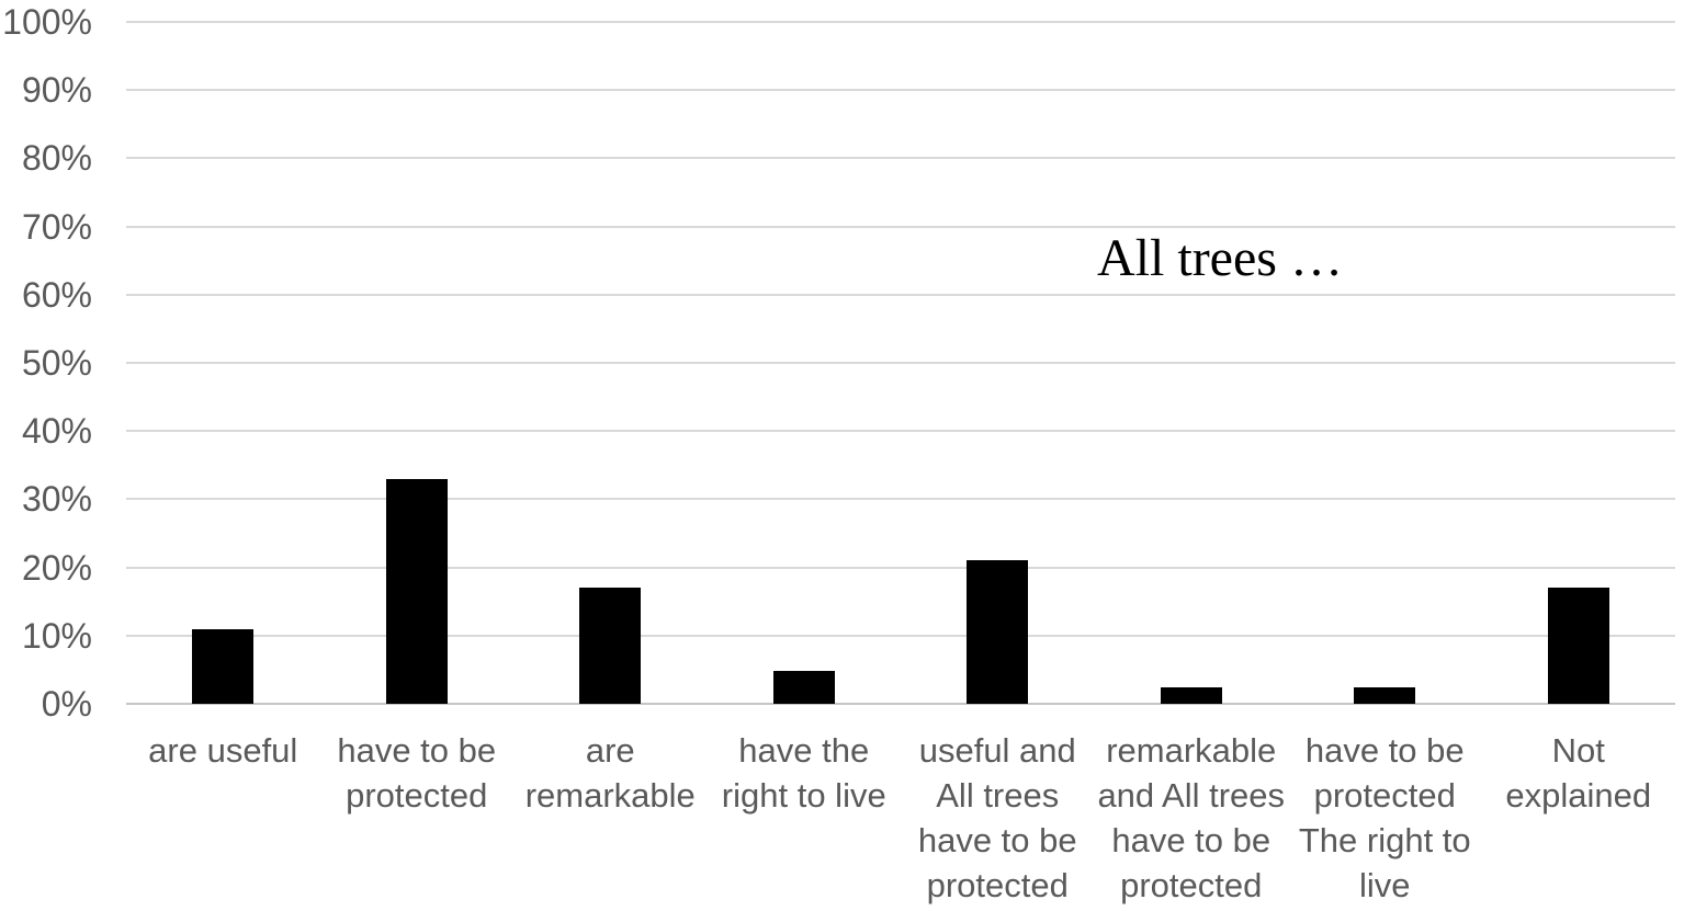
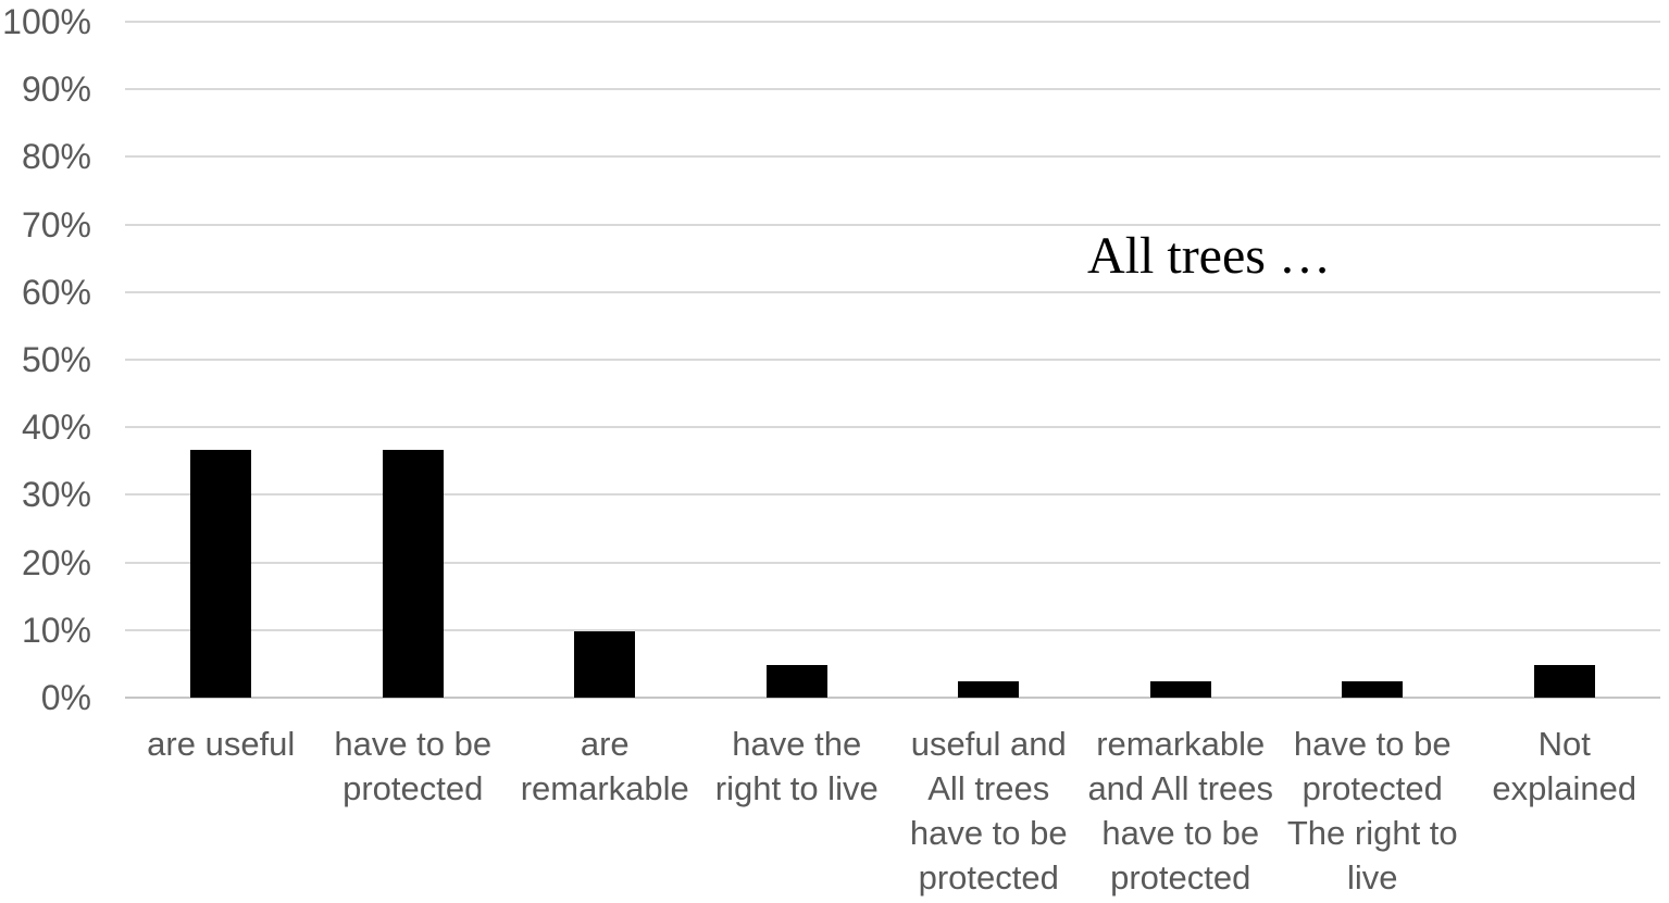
are useful: 11% -> 37%
have to be protected: 33% -> 37%
are remarkable: 17% -> 10%
useful and All trees have to be protected: 21% -> 2%
Not explained: 17% -> 5%
